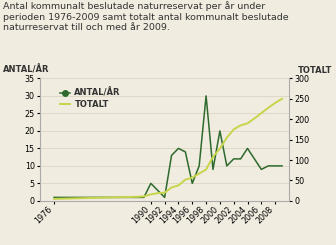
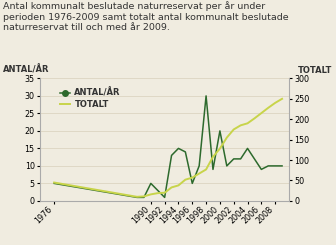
ANTAL/ÅR/1976: 1 -> 5
TOTALT/1976: 5 -> 45
